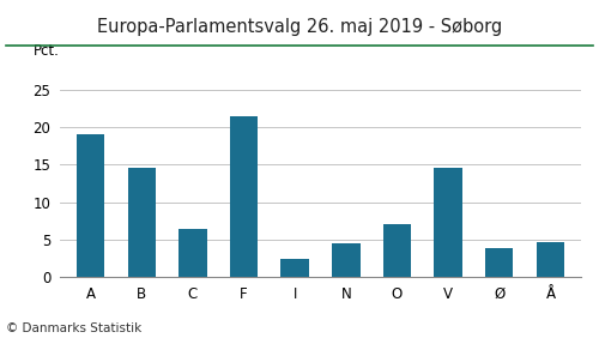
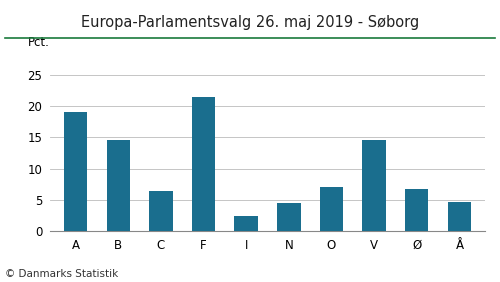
Ø: 3.8 -> 6.7
